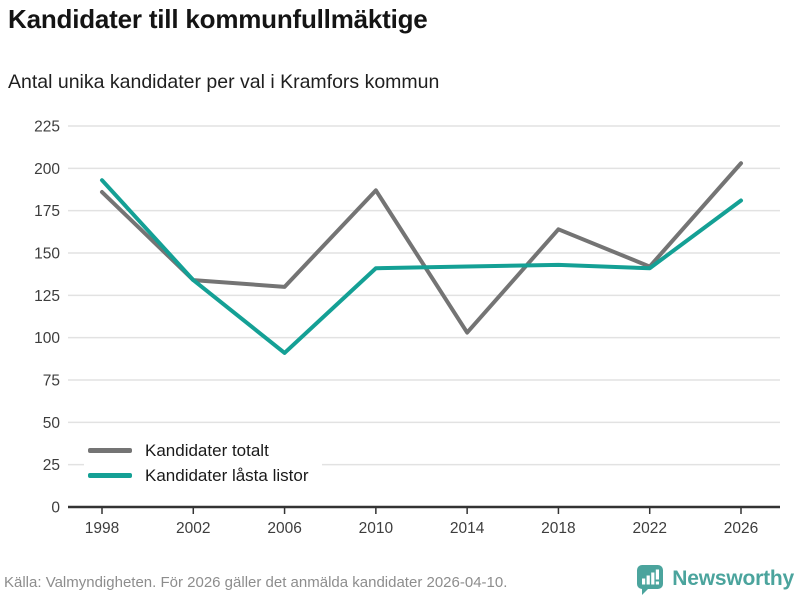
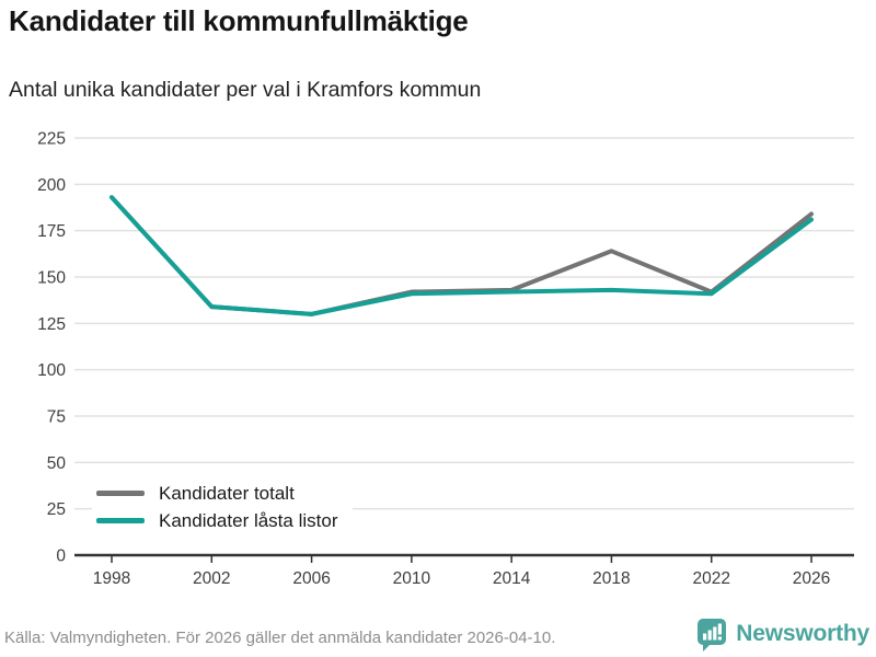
Kandidater totalt/1998: 186 -> 193
Kandidater låsta listor/2006: 91 -> 130
Kandidater totalt/2010: 187 -> 142
Kandidater totalt/2014: 103 -> 143
Kandidater totalt/2026: 203 -> 184
